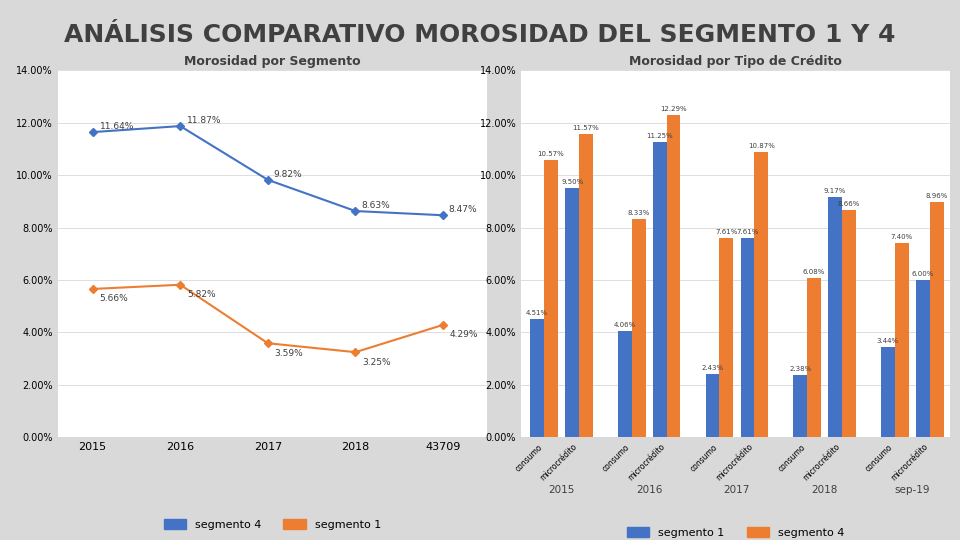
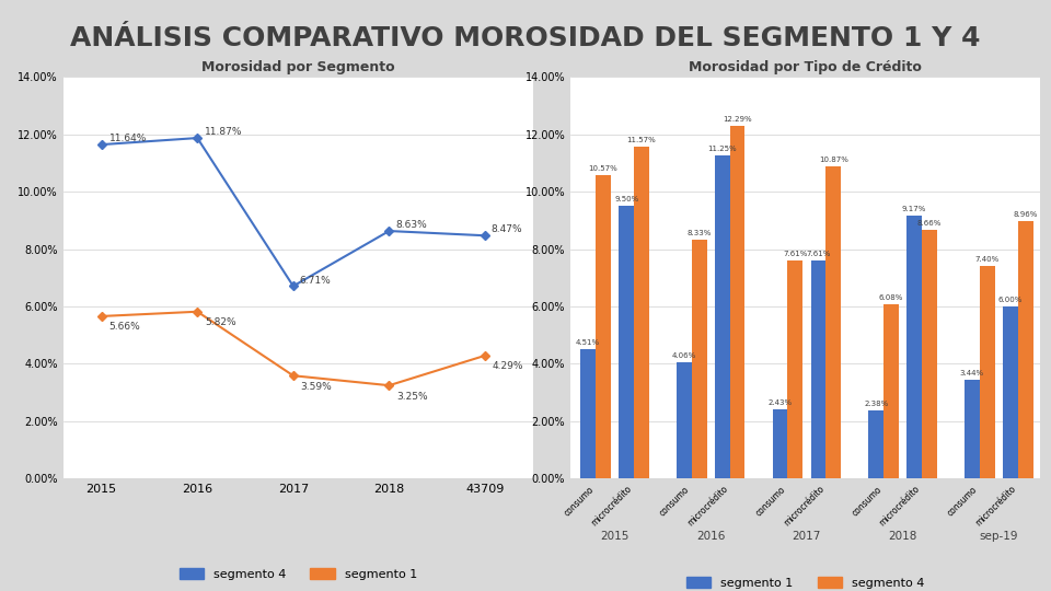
Morosidad por Segmento/segmento 4/2017: 9.82% -> 6.71%
